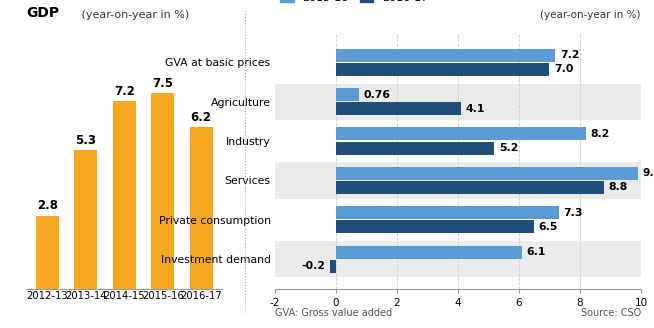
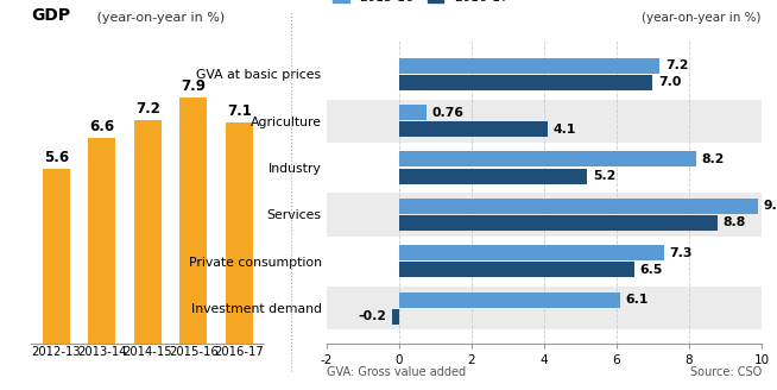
2012-13: 2.8 -> 5.6
2013-14: 5.3 -> 6.6
2015-16: 7.5 -> 7.9
2016-17: 6.2 -> 7.1
